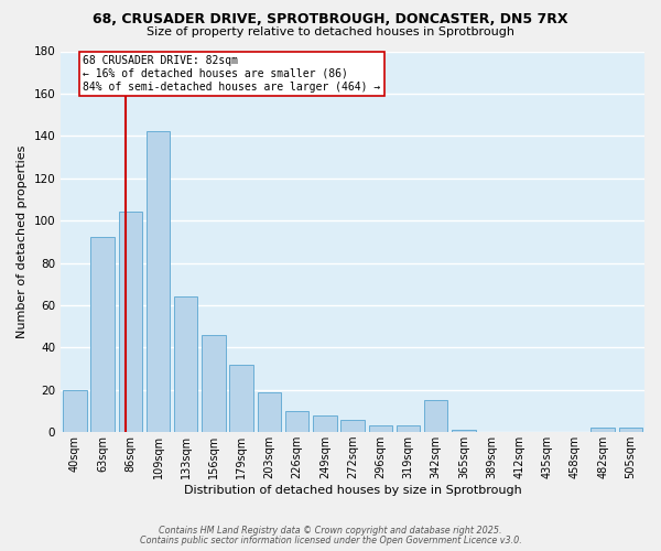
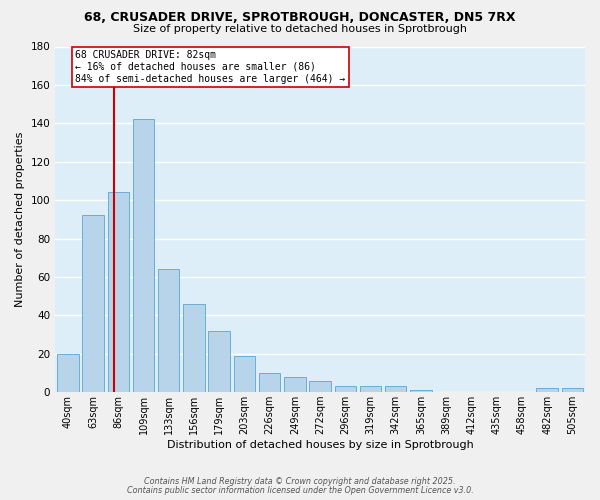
342sqm: 15 -> 3
